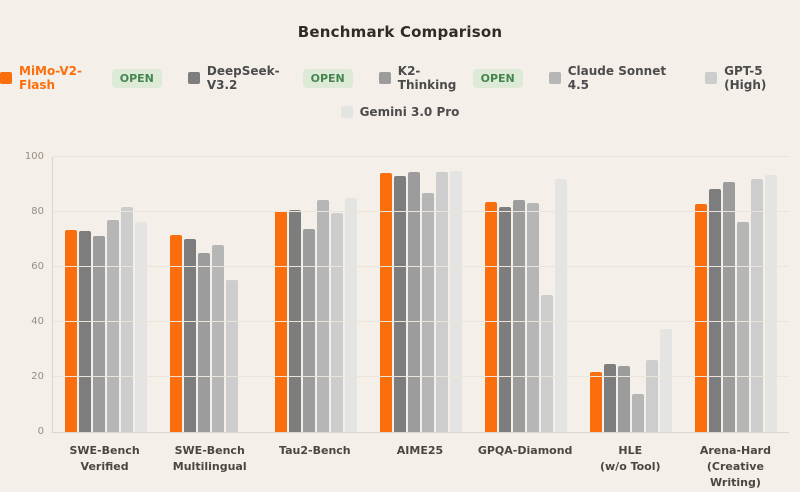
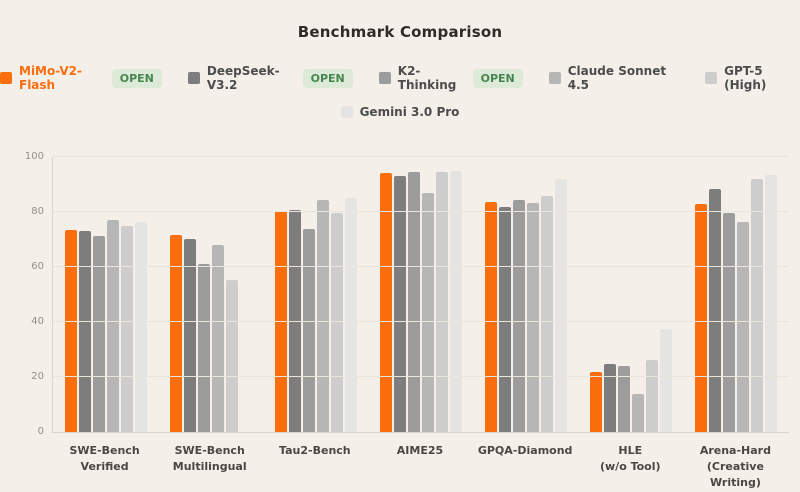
GPT-5 (High)/SWE-Bench Verified: 82 -> 75
K2-Thinking/SWE-Bench Multilingual: 65 -> 61
GPT-5 (High)/GPQA-Diamond: 50 -> 86
K2-Thinking/Arena-Hard (Creative Writing): 91 -> 80
